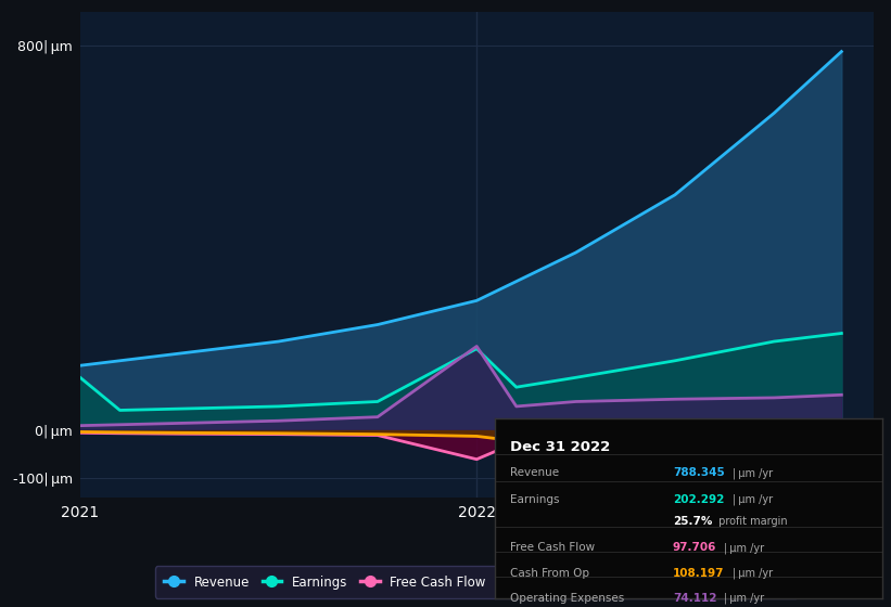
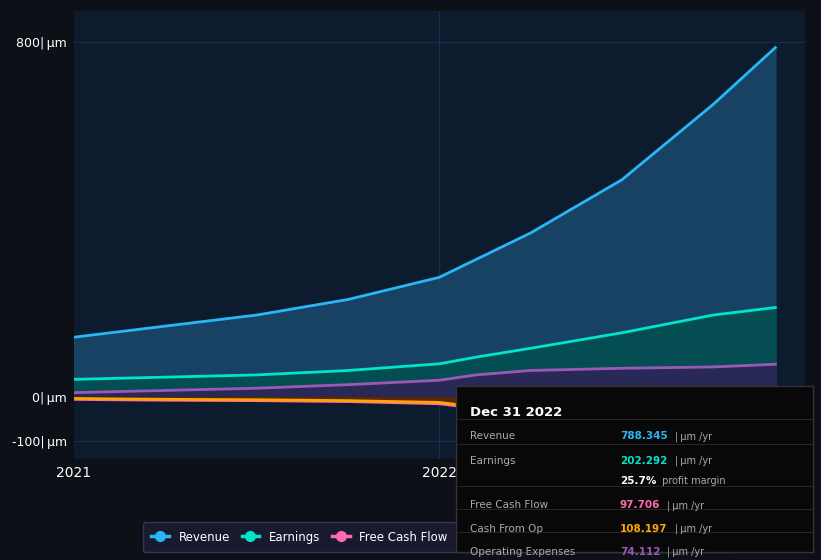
Earnings/2021: 110| μm -> 40| μm
Earnings/2022: 170| μm -> 75| μm
Free Cash Flow/2022: -60| μm -> -15| μm
Operating Expenses/2022: 175| μm -> 38| μm
